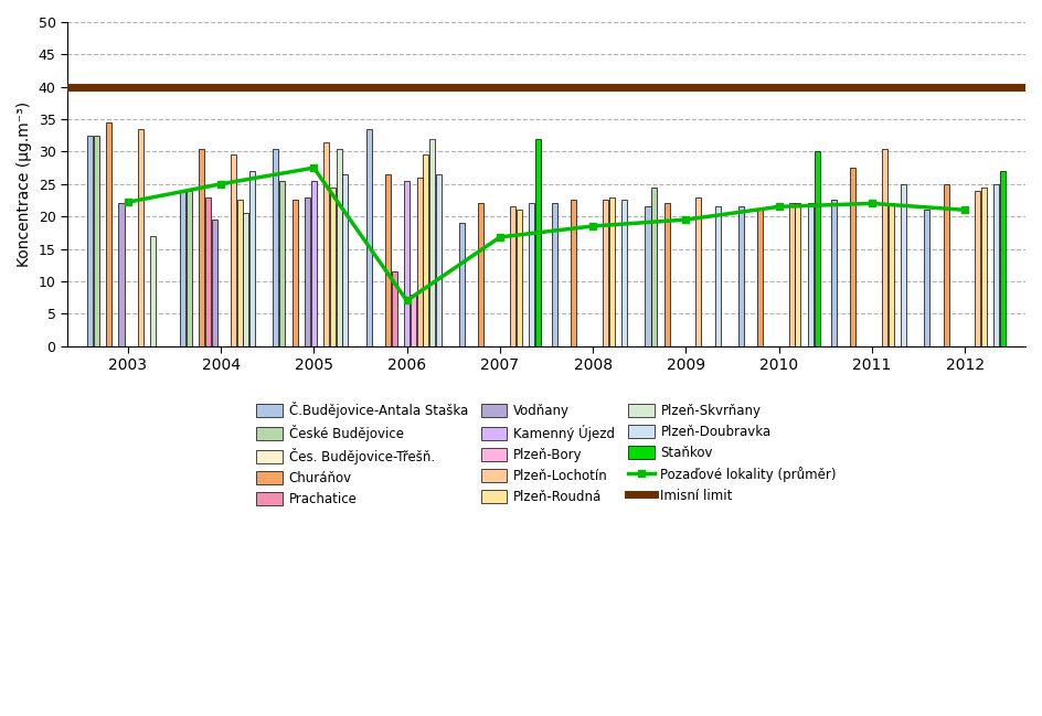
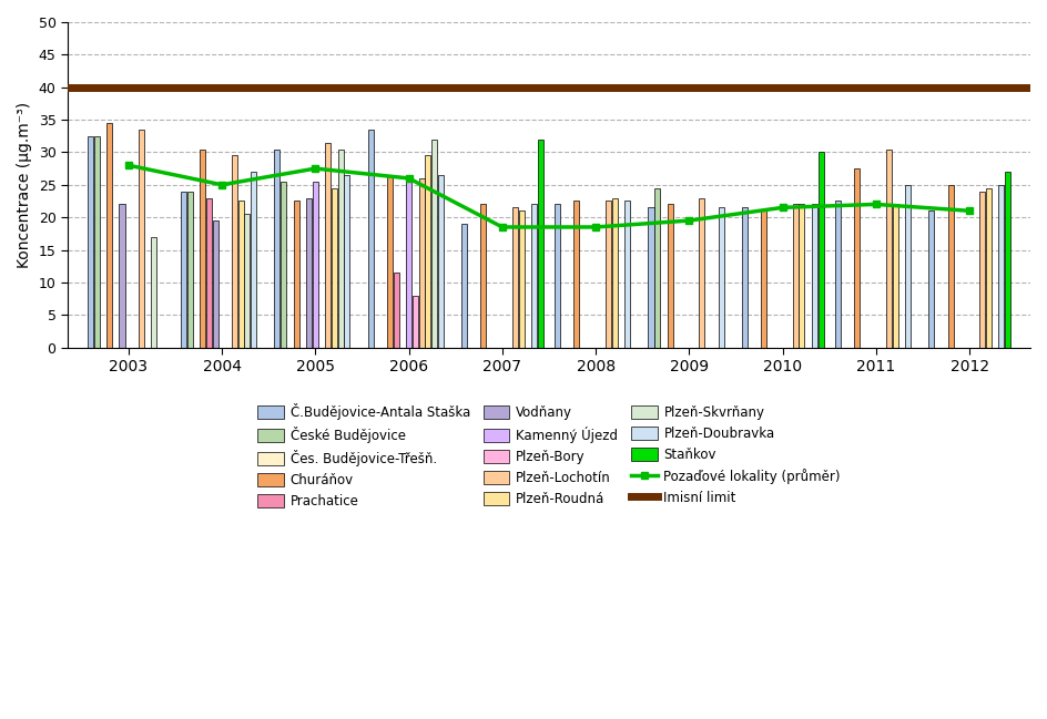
Pozaďové lokality (průměr)/2003: 22.2 -> 28.0
Pozaďové lokality (průměr)/2006: 7.0 -> 26.0
Pozaďové lokality (průměr)/2007: 16.8 -> 18.5
